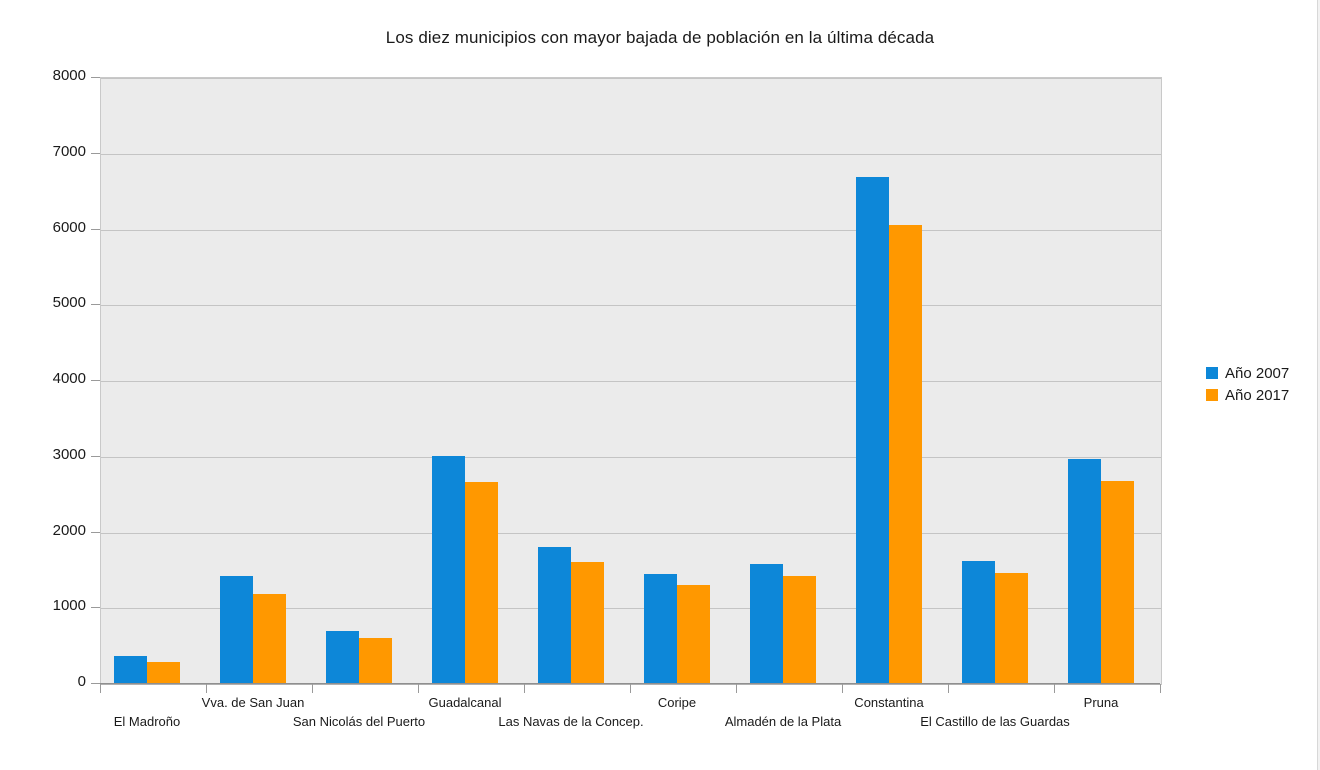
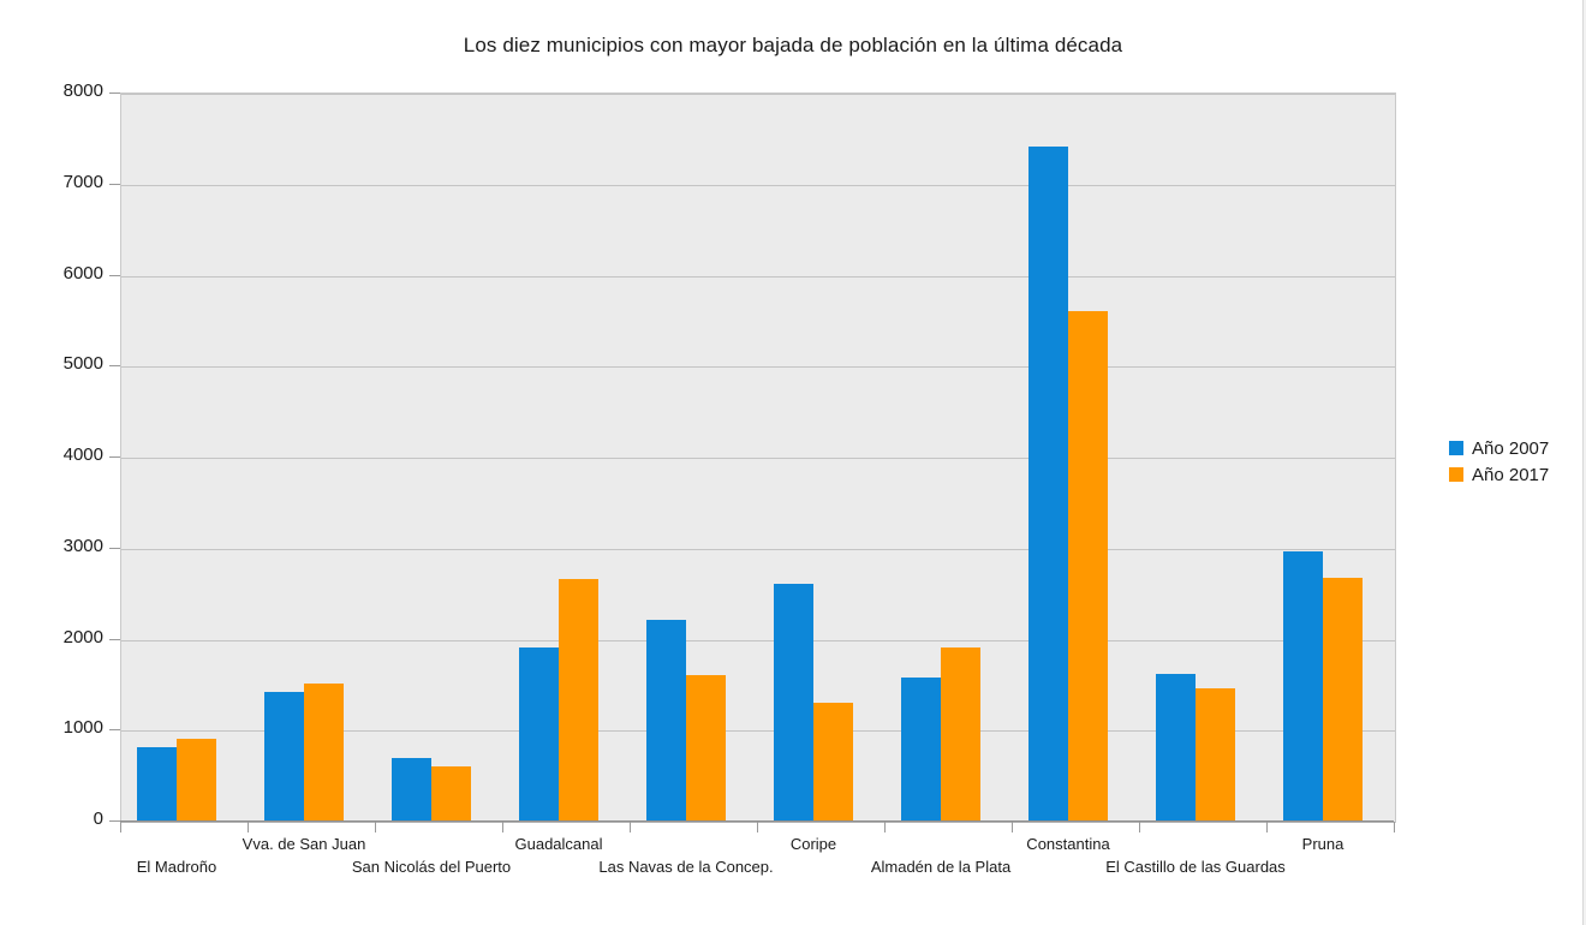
Año 2007/El Madroño: 400 -> 800
Año 2017/El Madroño: 300 -> 900
Año 2017/Vva. de San Juan: 1200 -> 1500
Año 2007/Guadalcanal: 3000 -> 1900
Año 2007/Las Navas de la Concep.: 1800 -> 2200
Año 2007/Coripe: 1400 -> 2600
Año 2017/Almadén de la Plata: 1400 -> 1900
Año 2007/Constantina: 6700 -> 7400
Año 2017/Constantina: 6000 -> 5600
